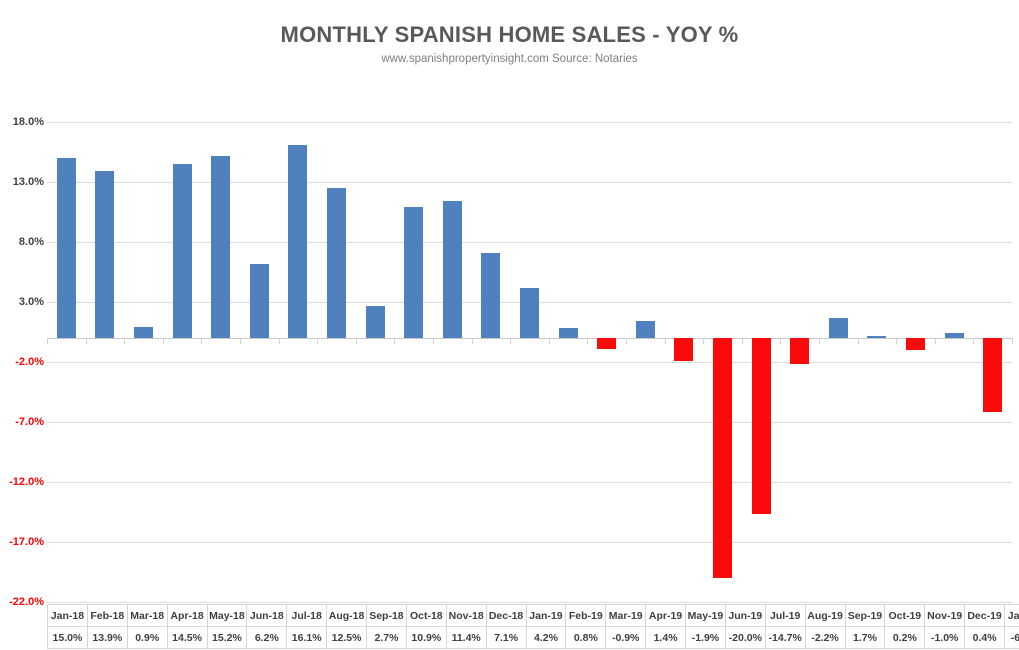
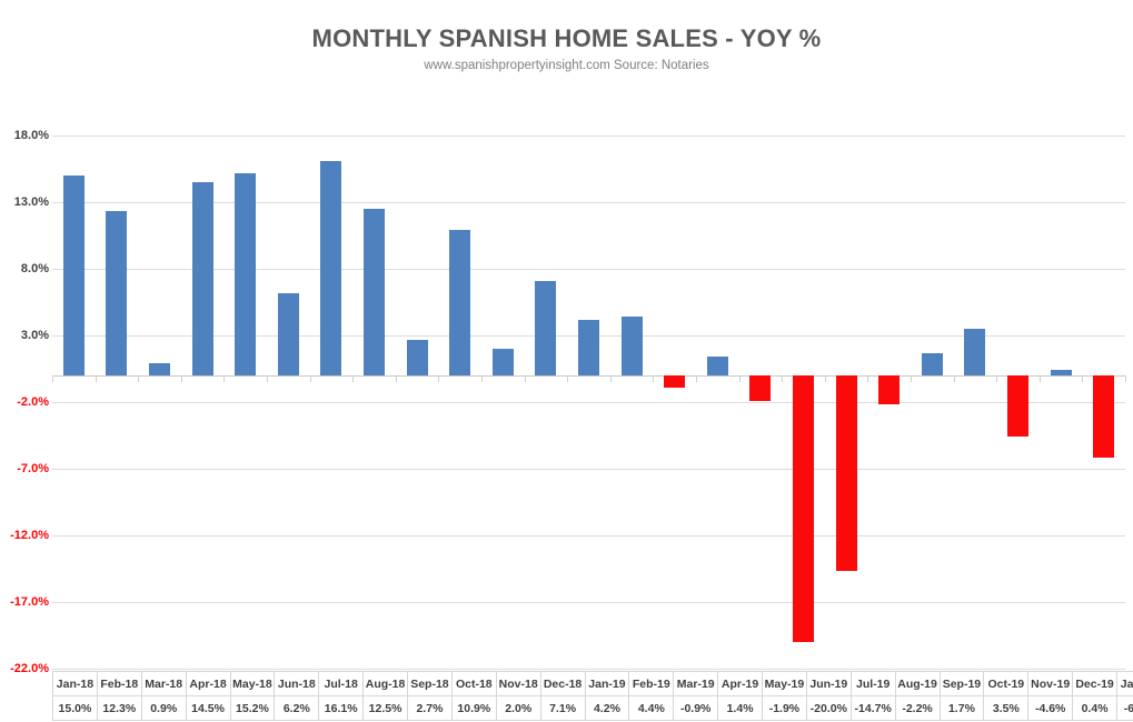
Feb-18: 13.9% -> 12.3%
Nov-18: 11.4% -> 2.0%
Feb-19: 0.8% -> 4.4%
Oct-19: 0.2% -> 3.5%
Nov-19: -1.0% -> -4.6%
